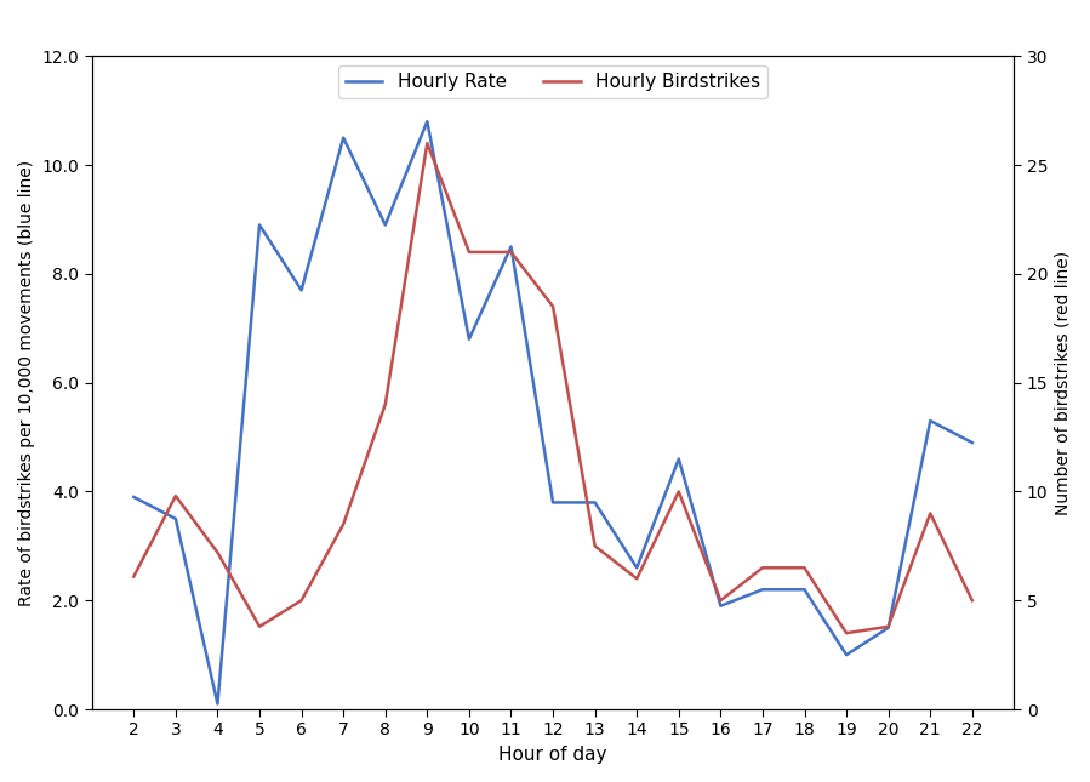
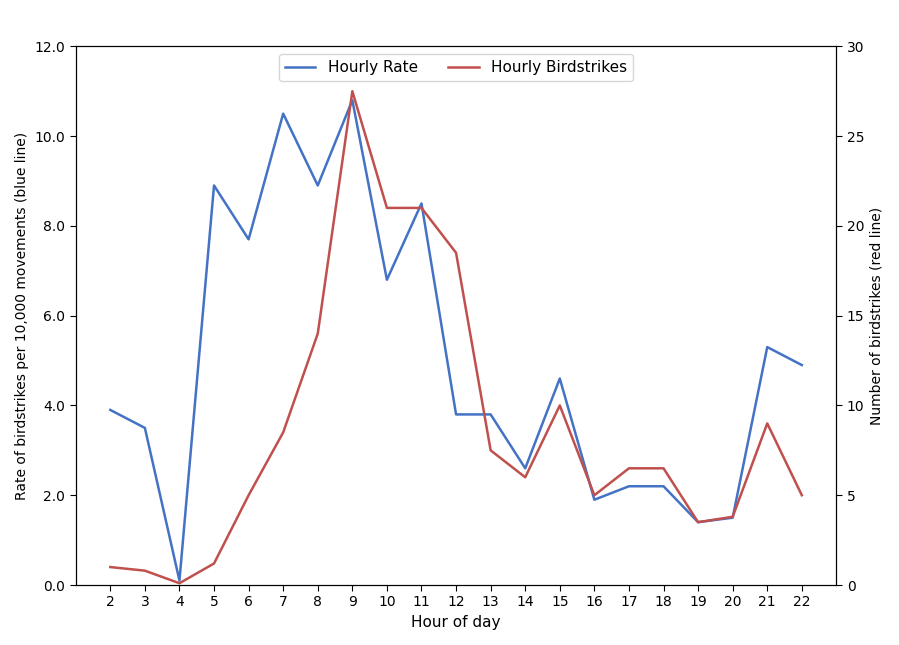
Hourly Birdstrikes/2: 6.1 -> 1.0
Hourly Birdstrikes/3: 9.8 -> 0.8
Hourly Birdstrikes/4: 7.2 -> 0.1
Hourly Birdstrikes/5: 3.8 -> 1.2
Hourly Birdstrikes/9: 26.0 -> 27.5
Hourly Rate/19: 1.0 -> 1.4
